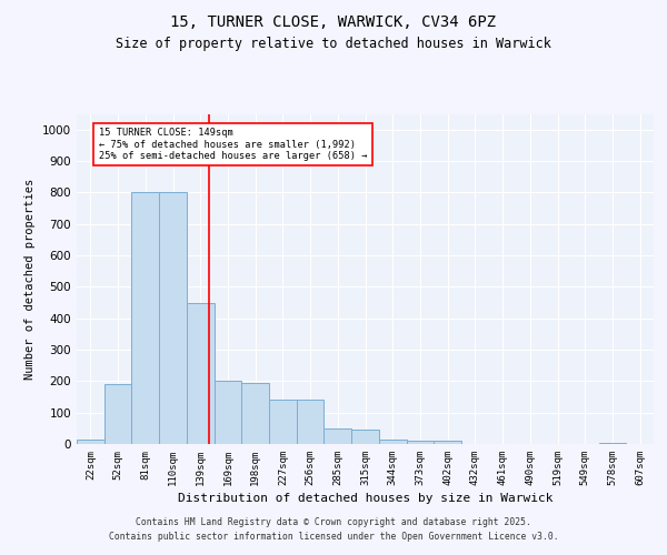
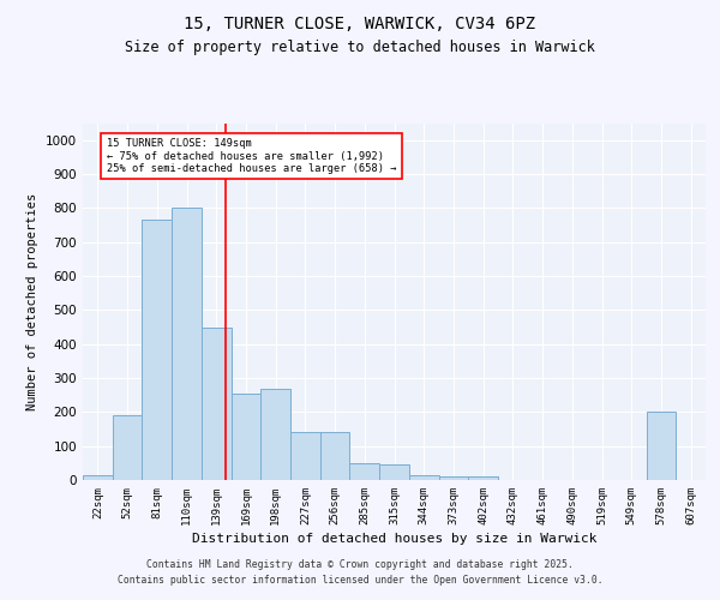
81sqm: 800 -> 765
169sqm: 200 -> 255
198sqm: 195 -> 270
578sqm: 5 -> 200
